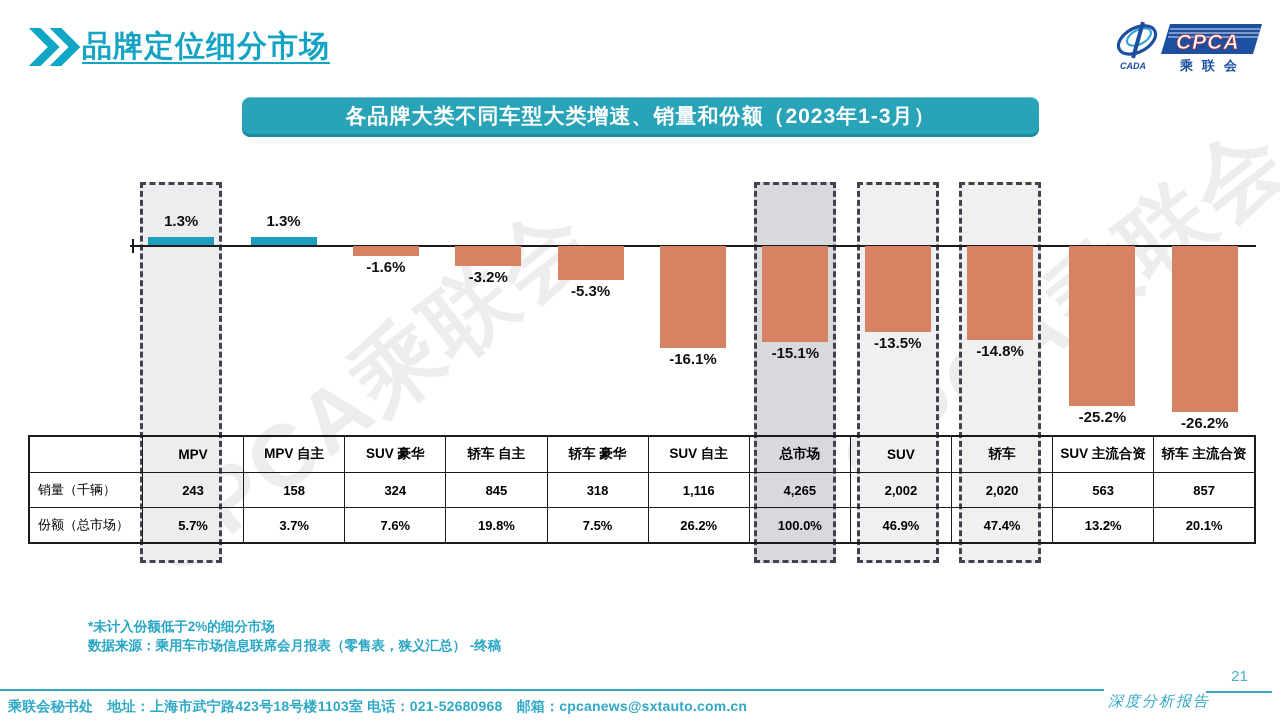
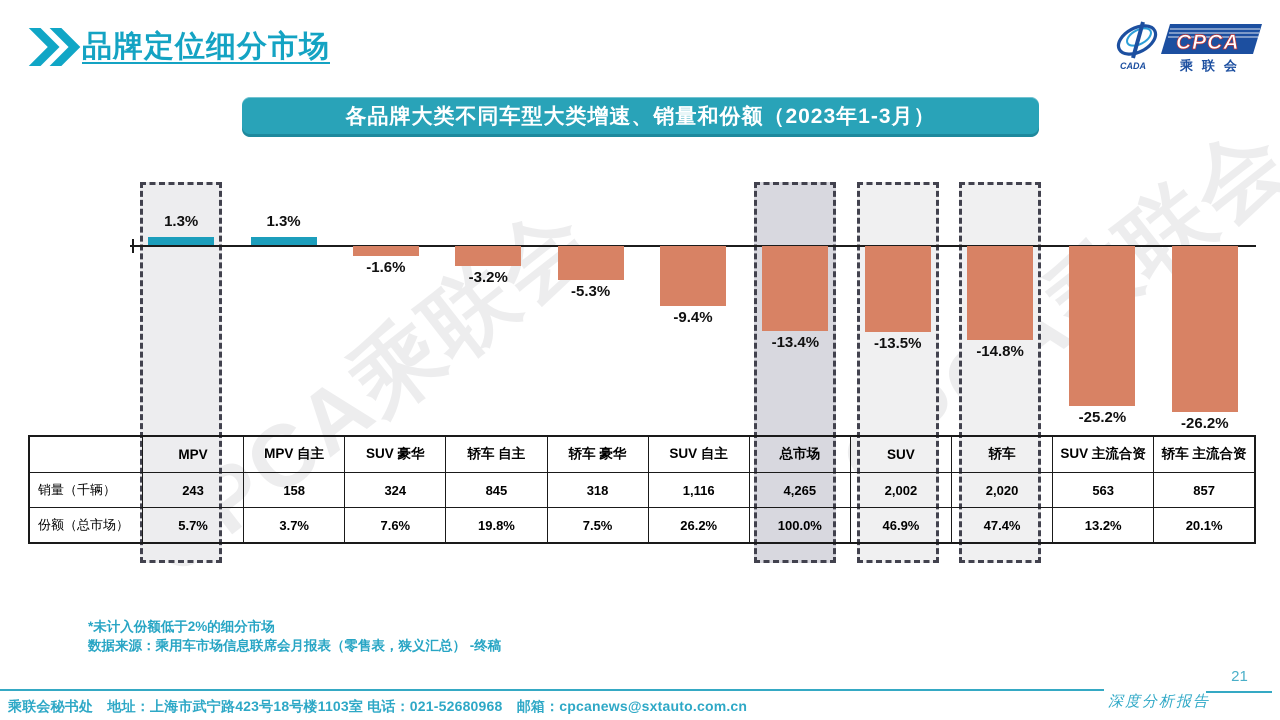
SUV 自主: -16.1% -> -9.4%
总市场: -15.1% -> -13.4%
